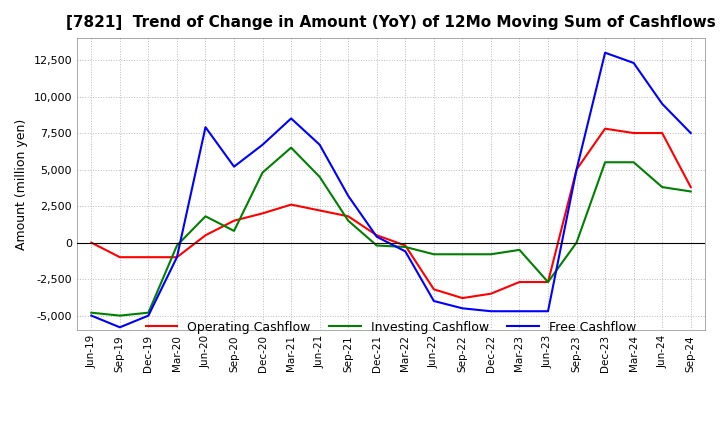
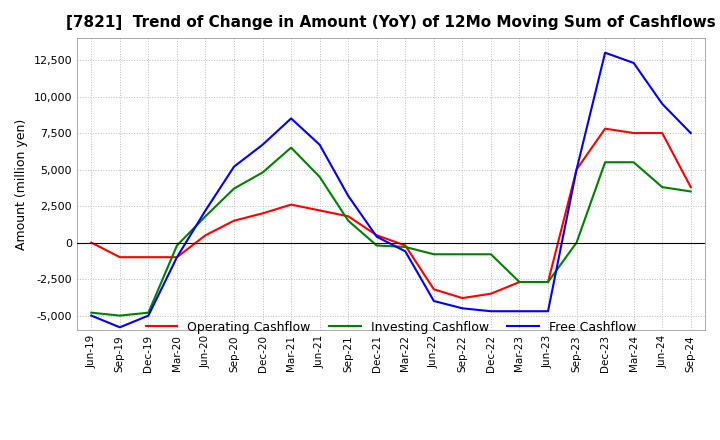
Free Cashflow/Jun-20: 7,900 -> 2,200
Investing Cashflow/Sep-20: 800 -> 3,700
Investing Cashflow/Mar-23: -500 -> -2,700
